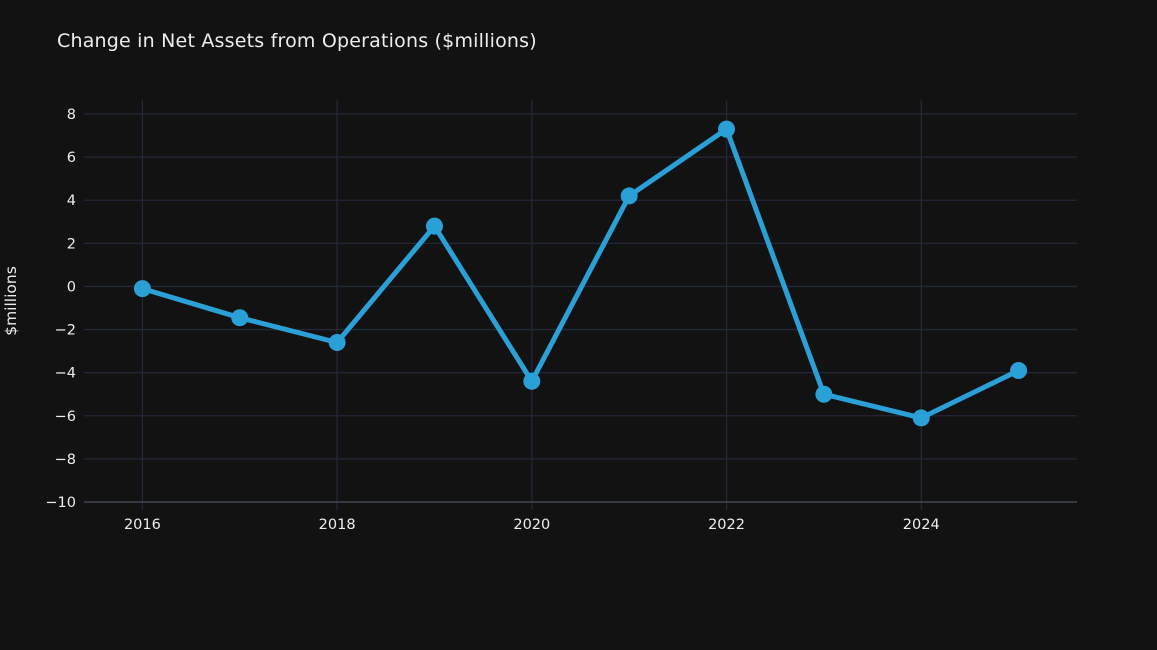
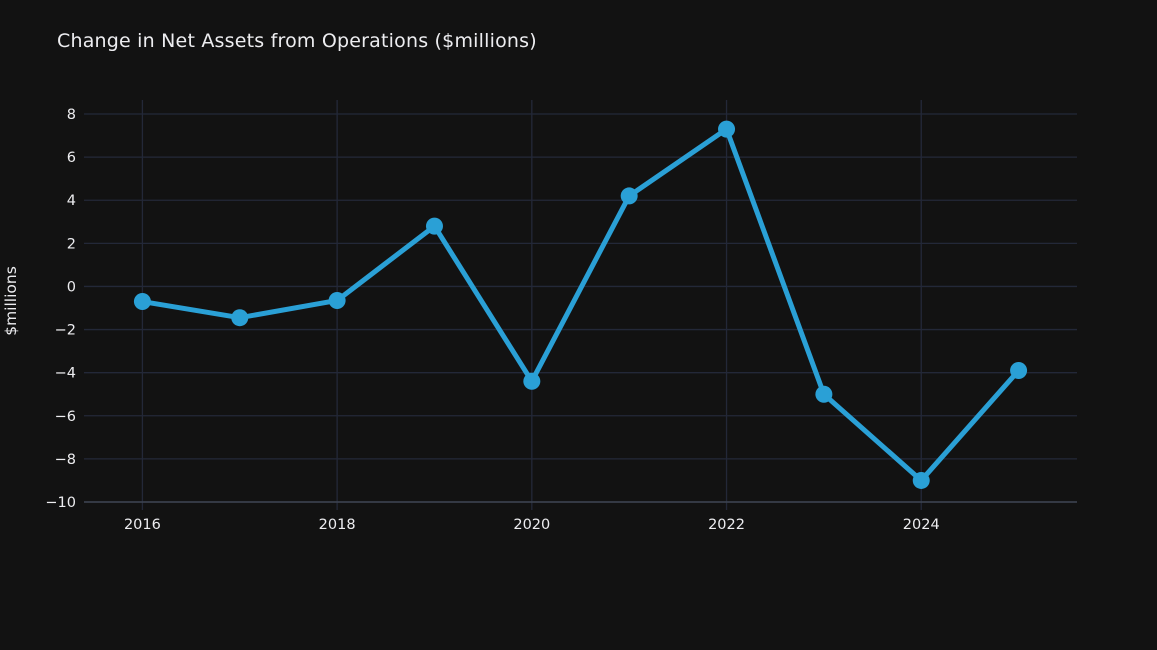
2016: -0.1 -> -0.7
2018: -2.6 -> -0.7
2024: -6.1 -> -9.0
